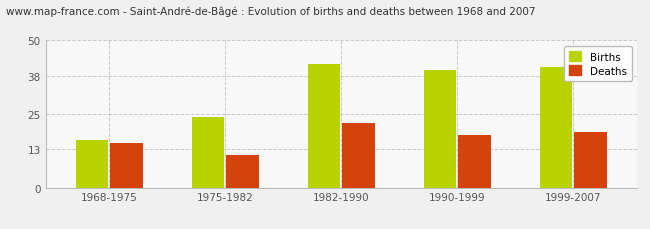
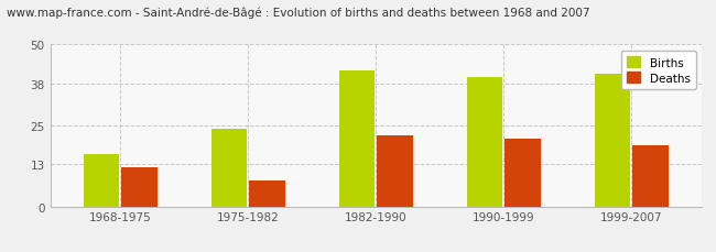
Deaths/1968-1975: 15 -> 12
Deaths/1975-1982: 11 -> 8
Deaths/1990-1999: 18 -> 21
